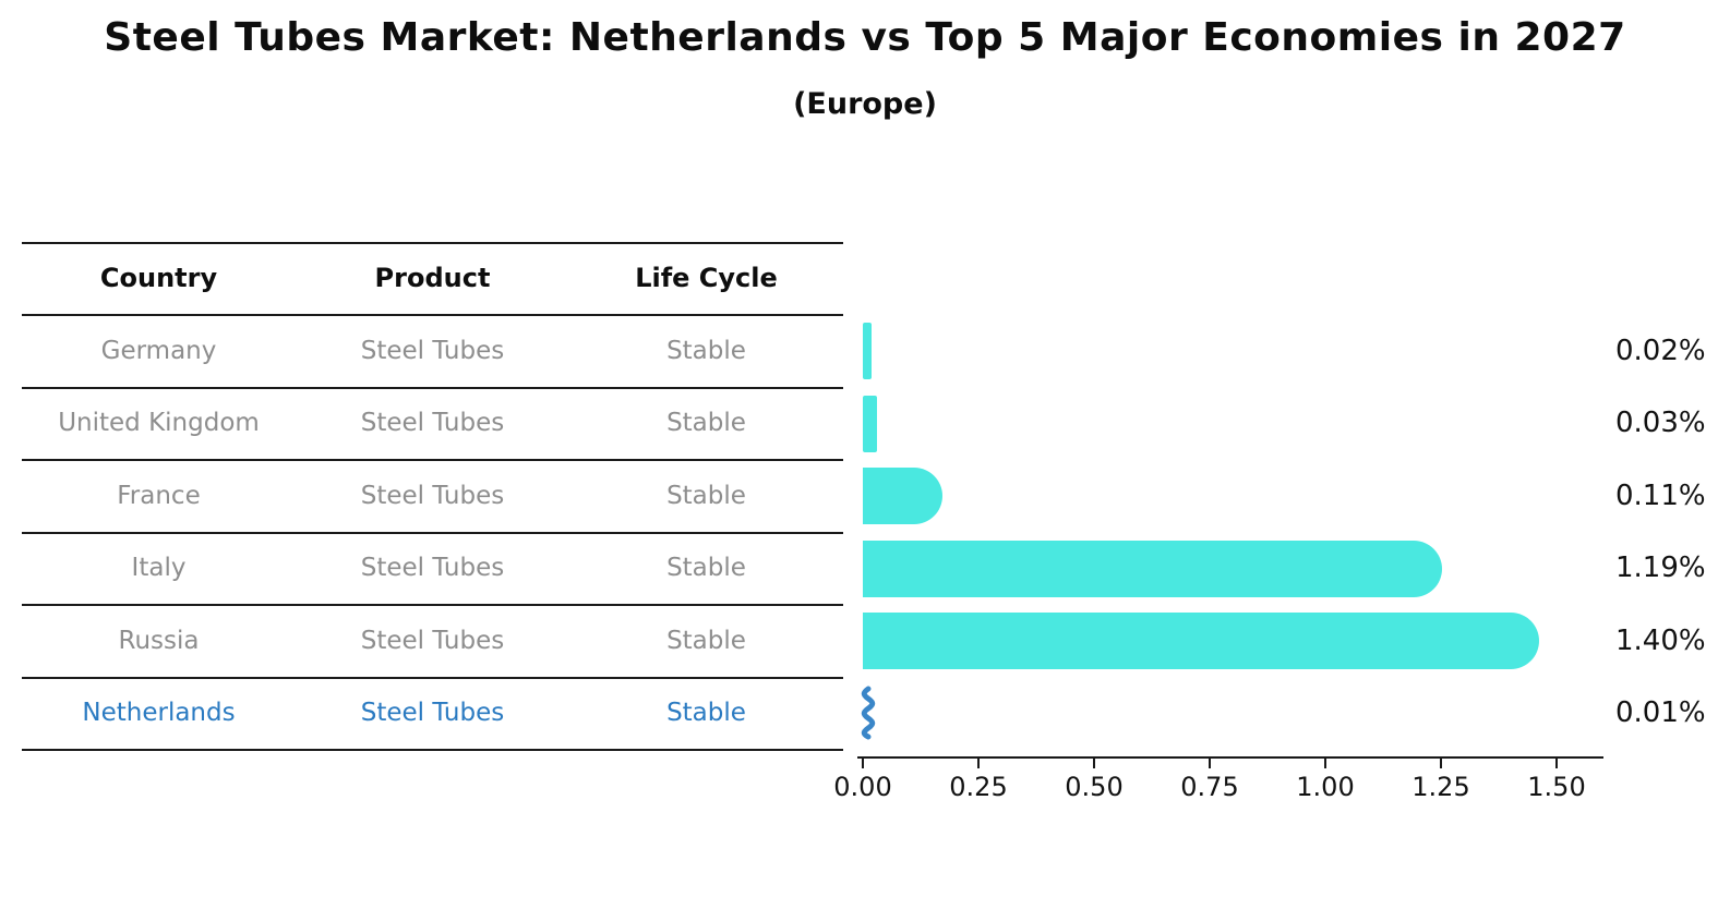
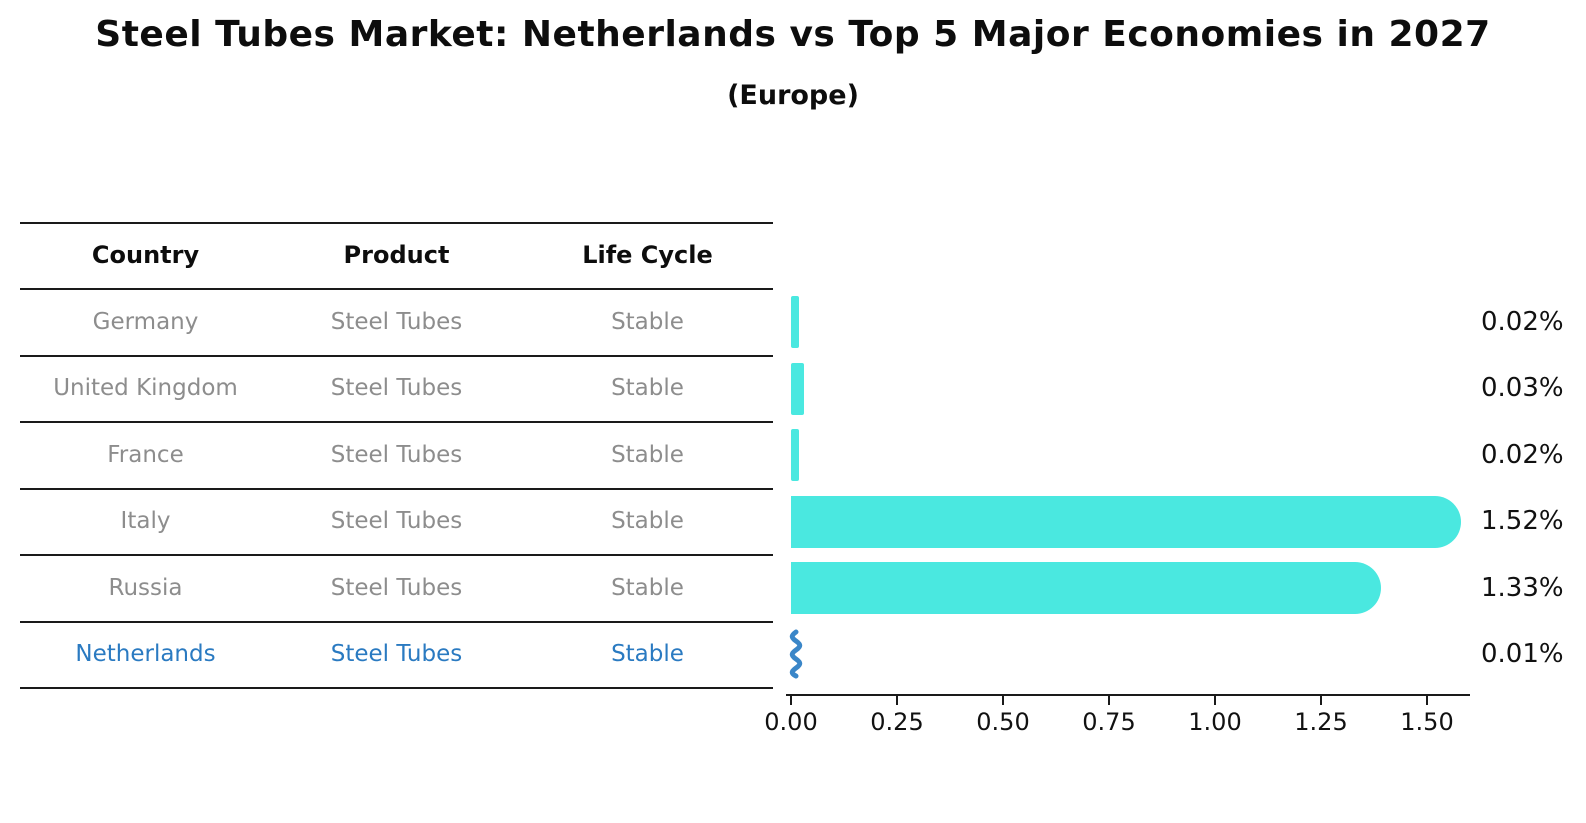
France: 0.11% -> 0.02%
Italy: 1.19% -> 1.52%
Russia: 1.40% -> 1.33%
